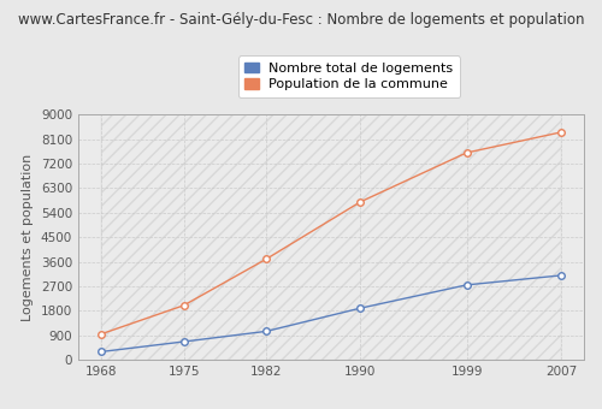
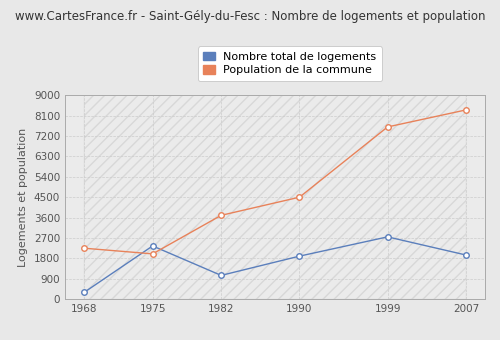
Population de la commune/1968: 950 -> 2250
Nombre total de logements/1975: 670 -> 2350
Population de la commune/1990: 5800 -> 4500
Nombre total de logements/2007: 3100 -> 1950
